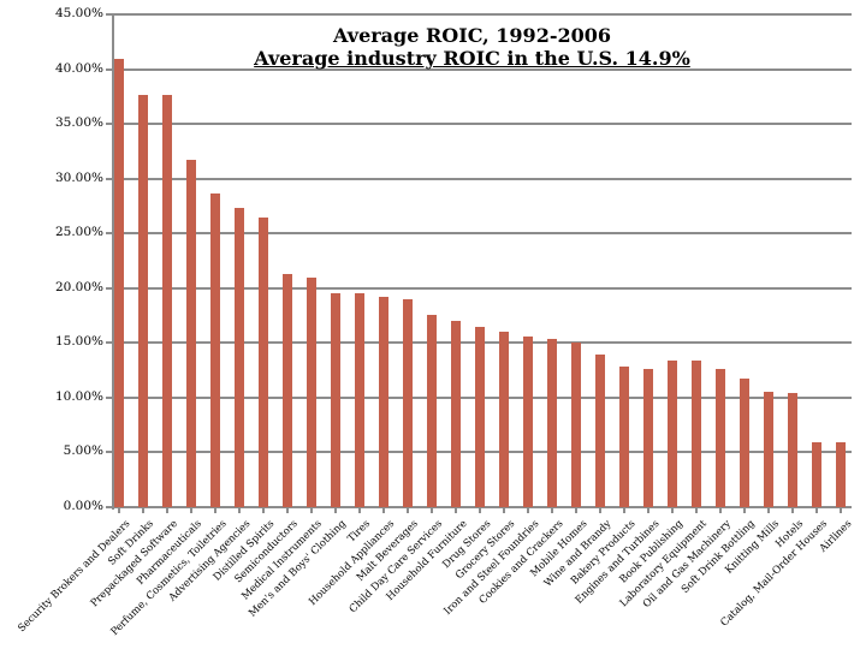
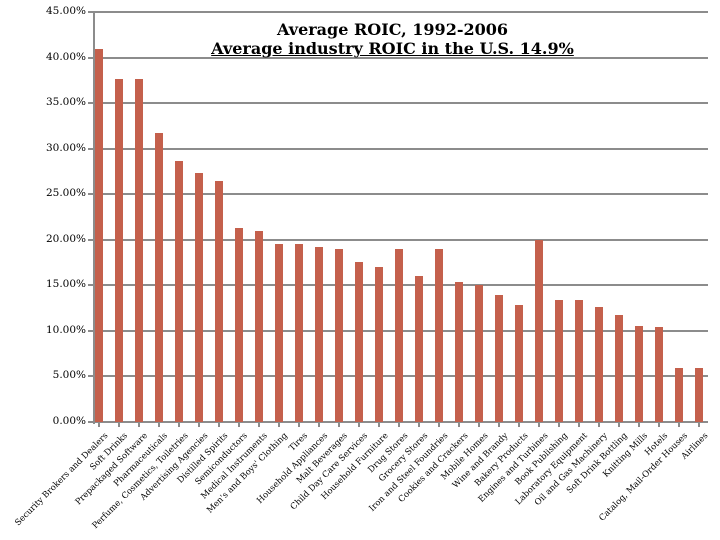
Drug Stores: 16% -> 19%
Iron and Steel Foundries: 16% -> 19%
Engines and Turbines: 13% -> 20%
